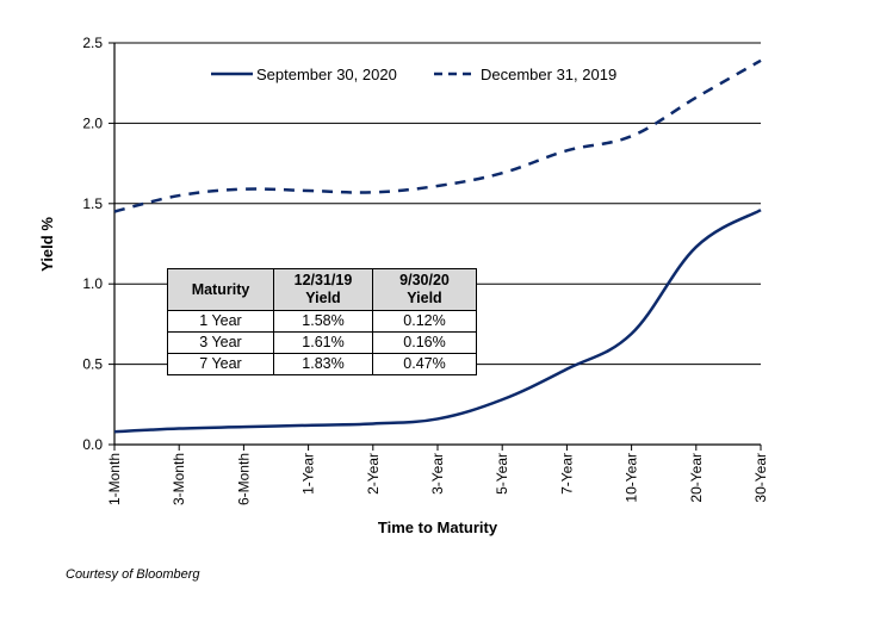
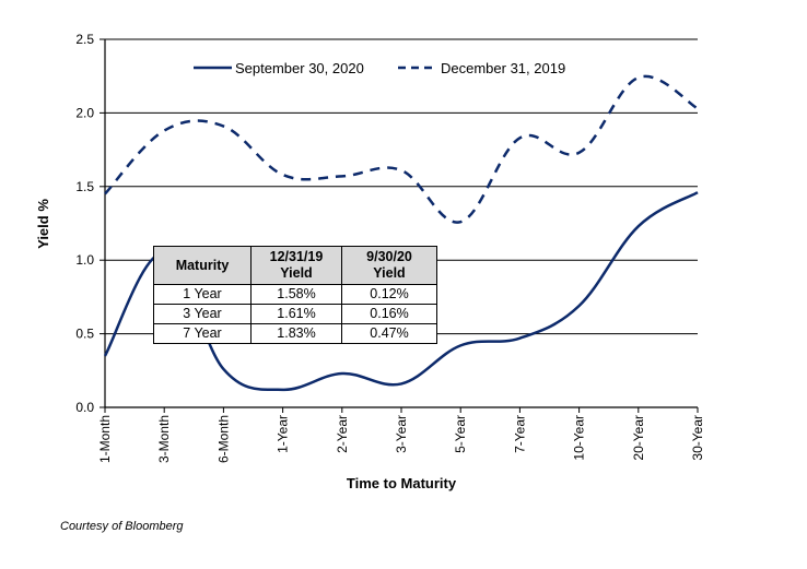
September 30, 2020/1-Month: 0.08 -> 0.35
September 30, 2020/3-Month: 0.10 -> 1.05
December 31, 2019/3-Month: 1.55 -> 1.88
September 30, 2020/6-Month: 0.11 -> 0.26
December 31, 2019/6-Month: 1.59 -> 1.91
September 30, 2020/2-Year: 0.13 -> 0.23
September 30, 2020/5-Year: 0.28 -> 0.42
December 31, 2019/5-Year: 1.69 -> 1.26
December 31, 2019/10-Year: 1.92 -> 1.73
December 31, 2019/20-Year: 2.16 -> 2.24
December 31, 2019/30-Year: 2.39 -> 2.03
